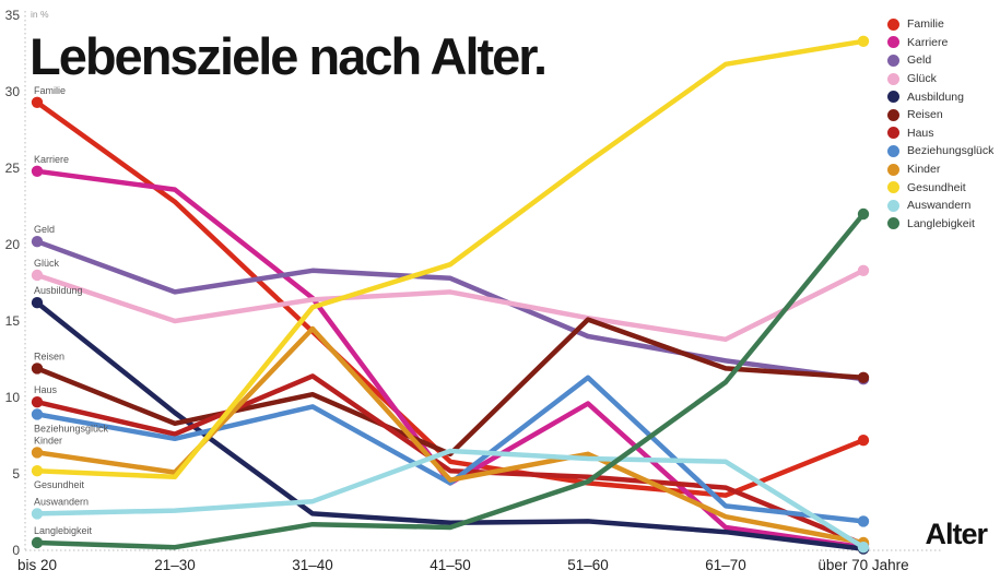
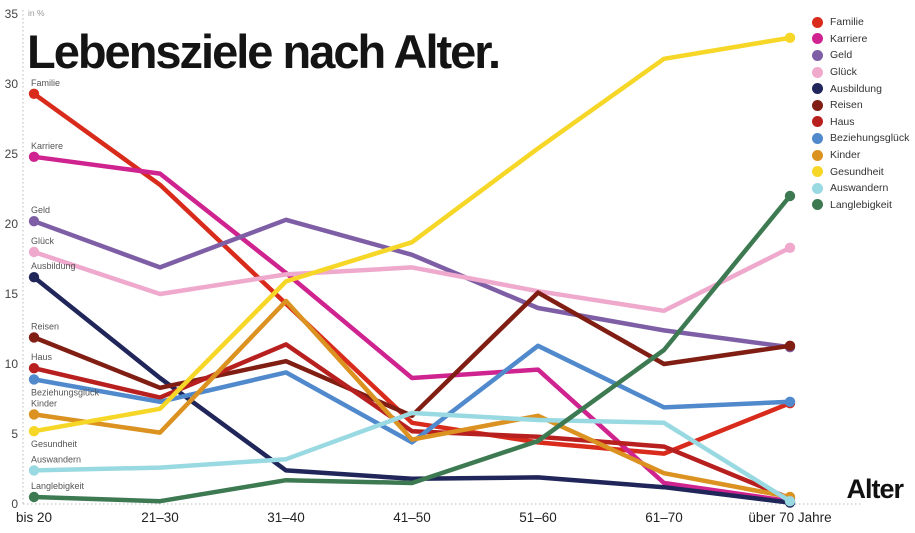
Gesundheit/21–30: 4.8 -> 6.8
Geld/31–40: 18.3 -> 20.3
Karriere/41–50: 4.4 -> 9.0
Reisen/61–70: 11.9 -> 10.0
Beziehungsglück/61–70: 2.9 -> 6.9
Beziehungsglück/über 70 Jahre: 1.9 -> 7.3
